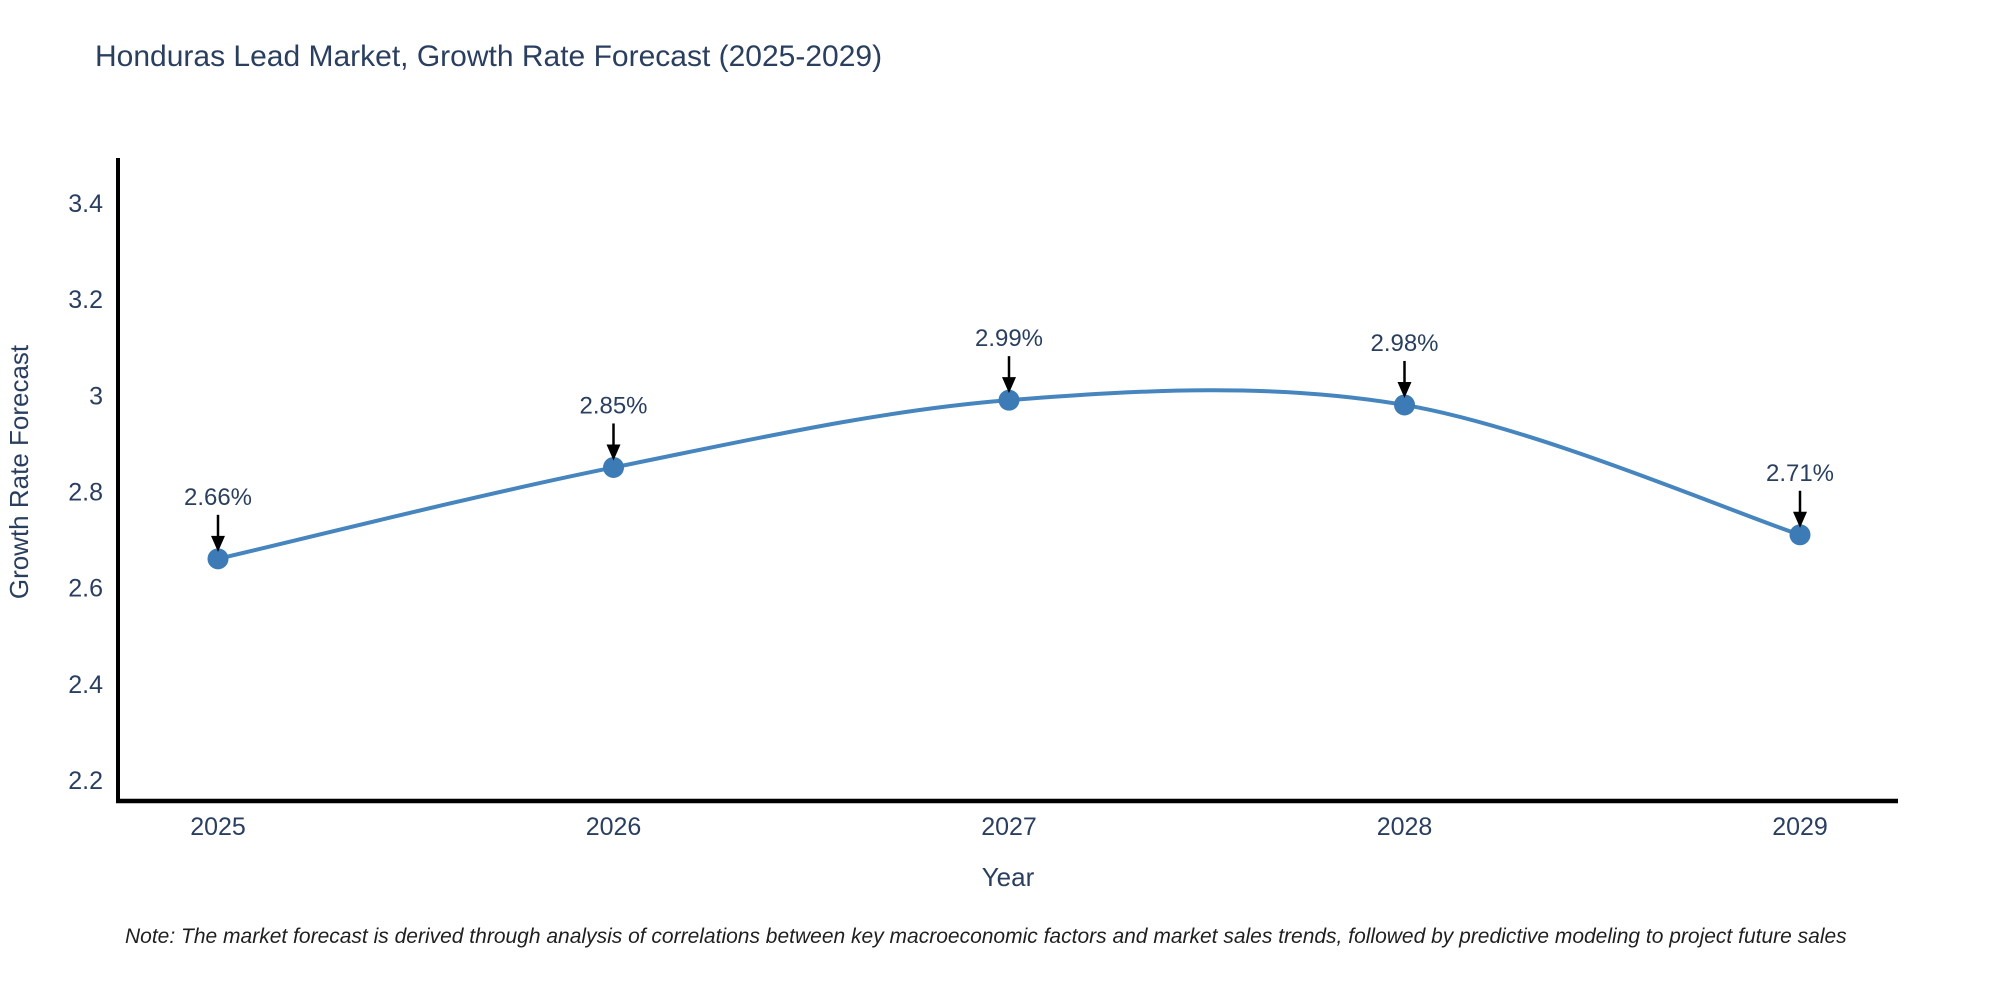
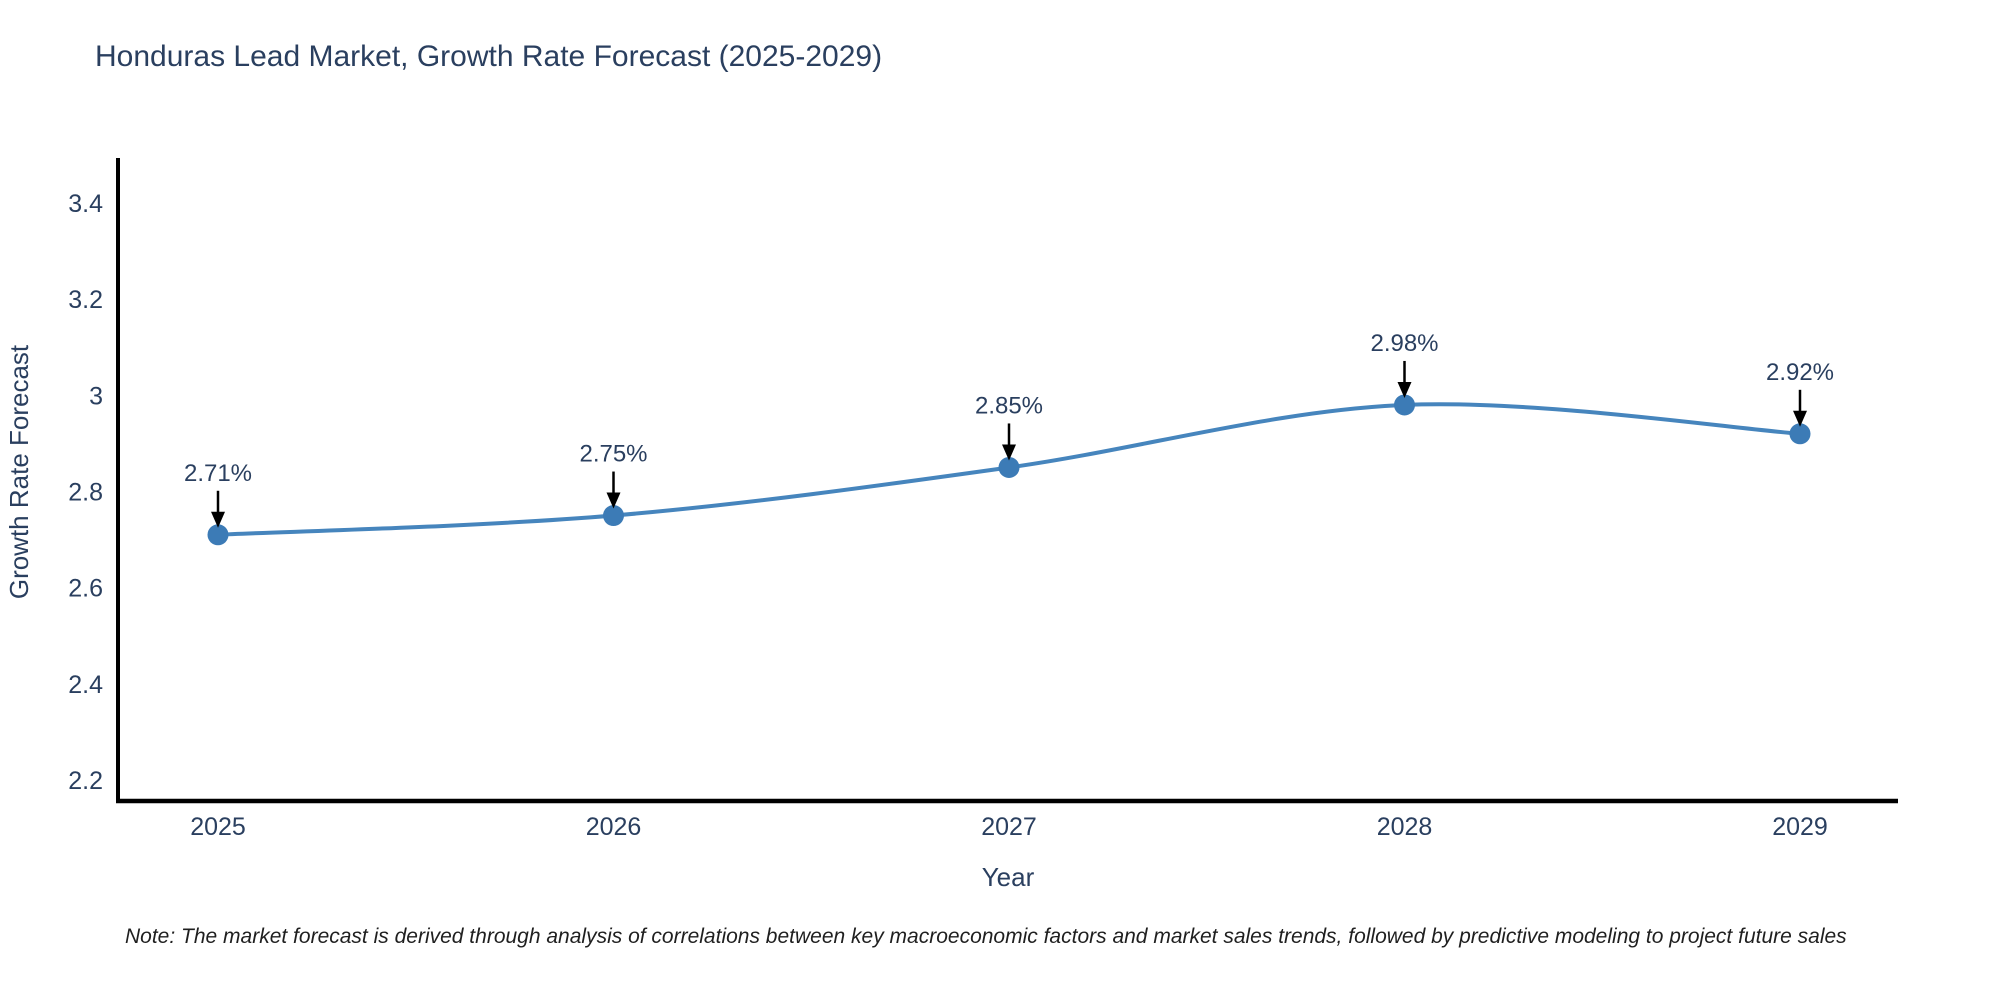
2025: 2.66% -> 2.71%
2026: 2.85% -> 2.75%
2027: 2.99% -> 2.85%
2029: 2.71% -> 2.92%
